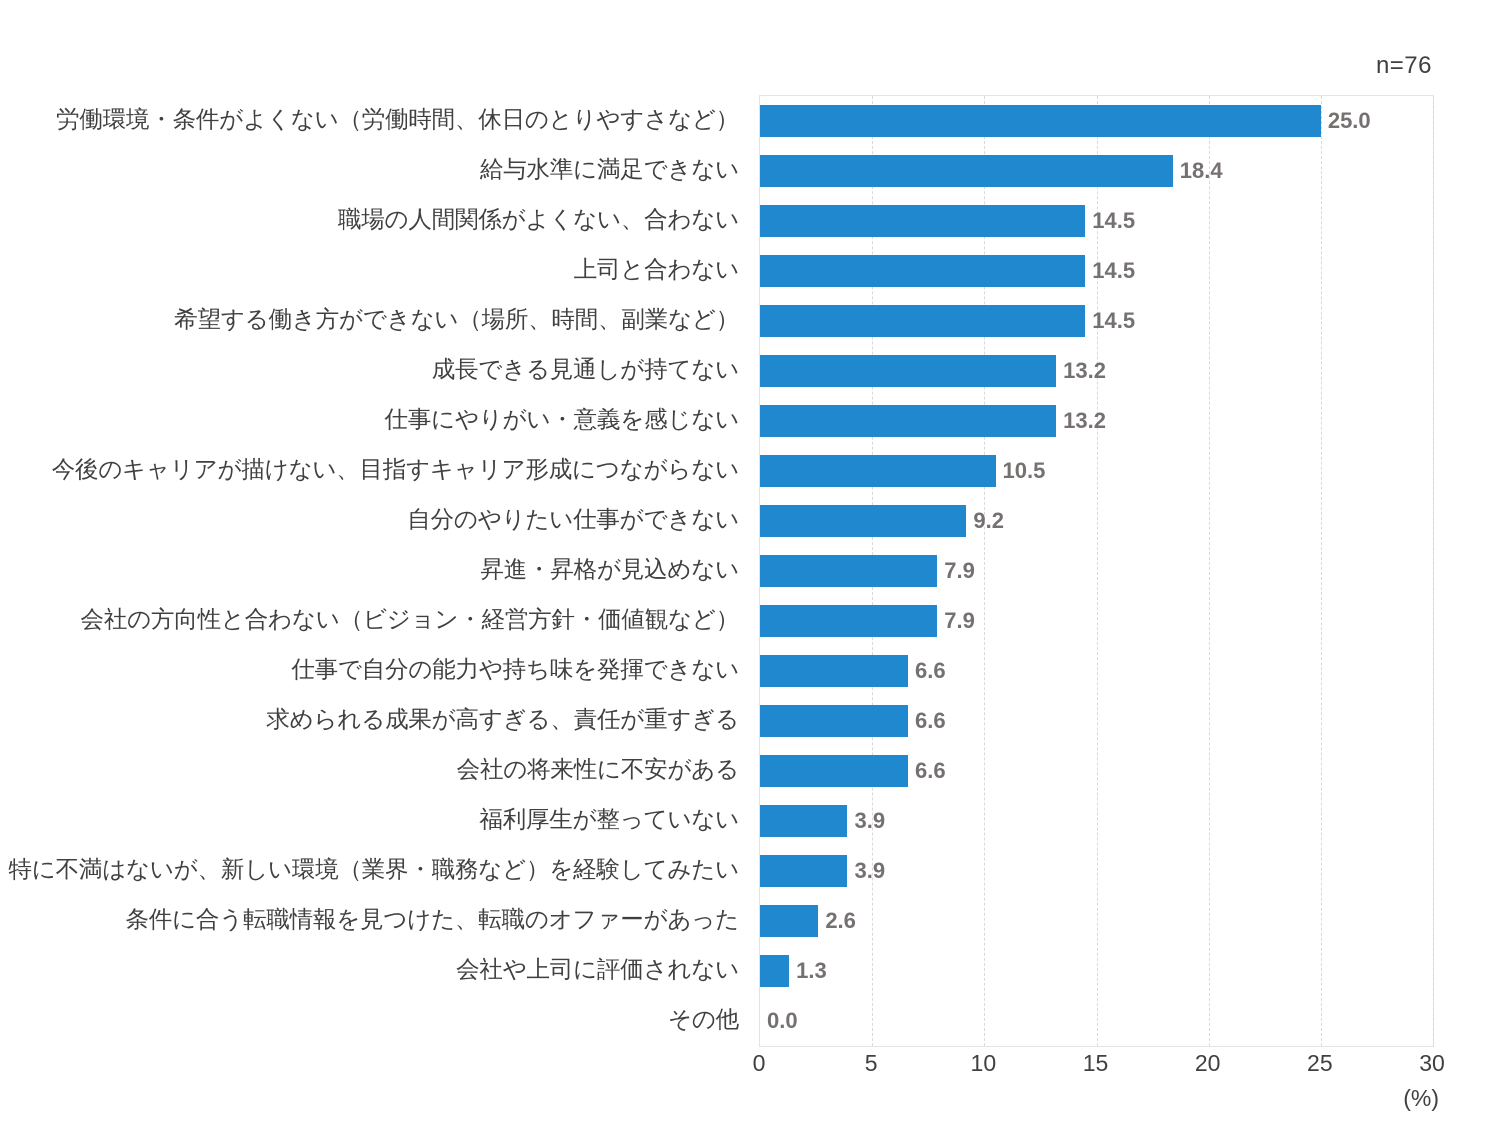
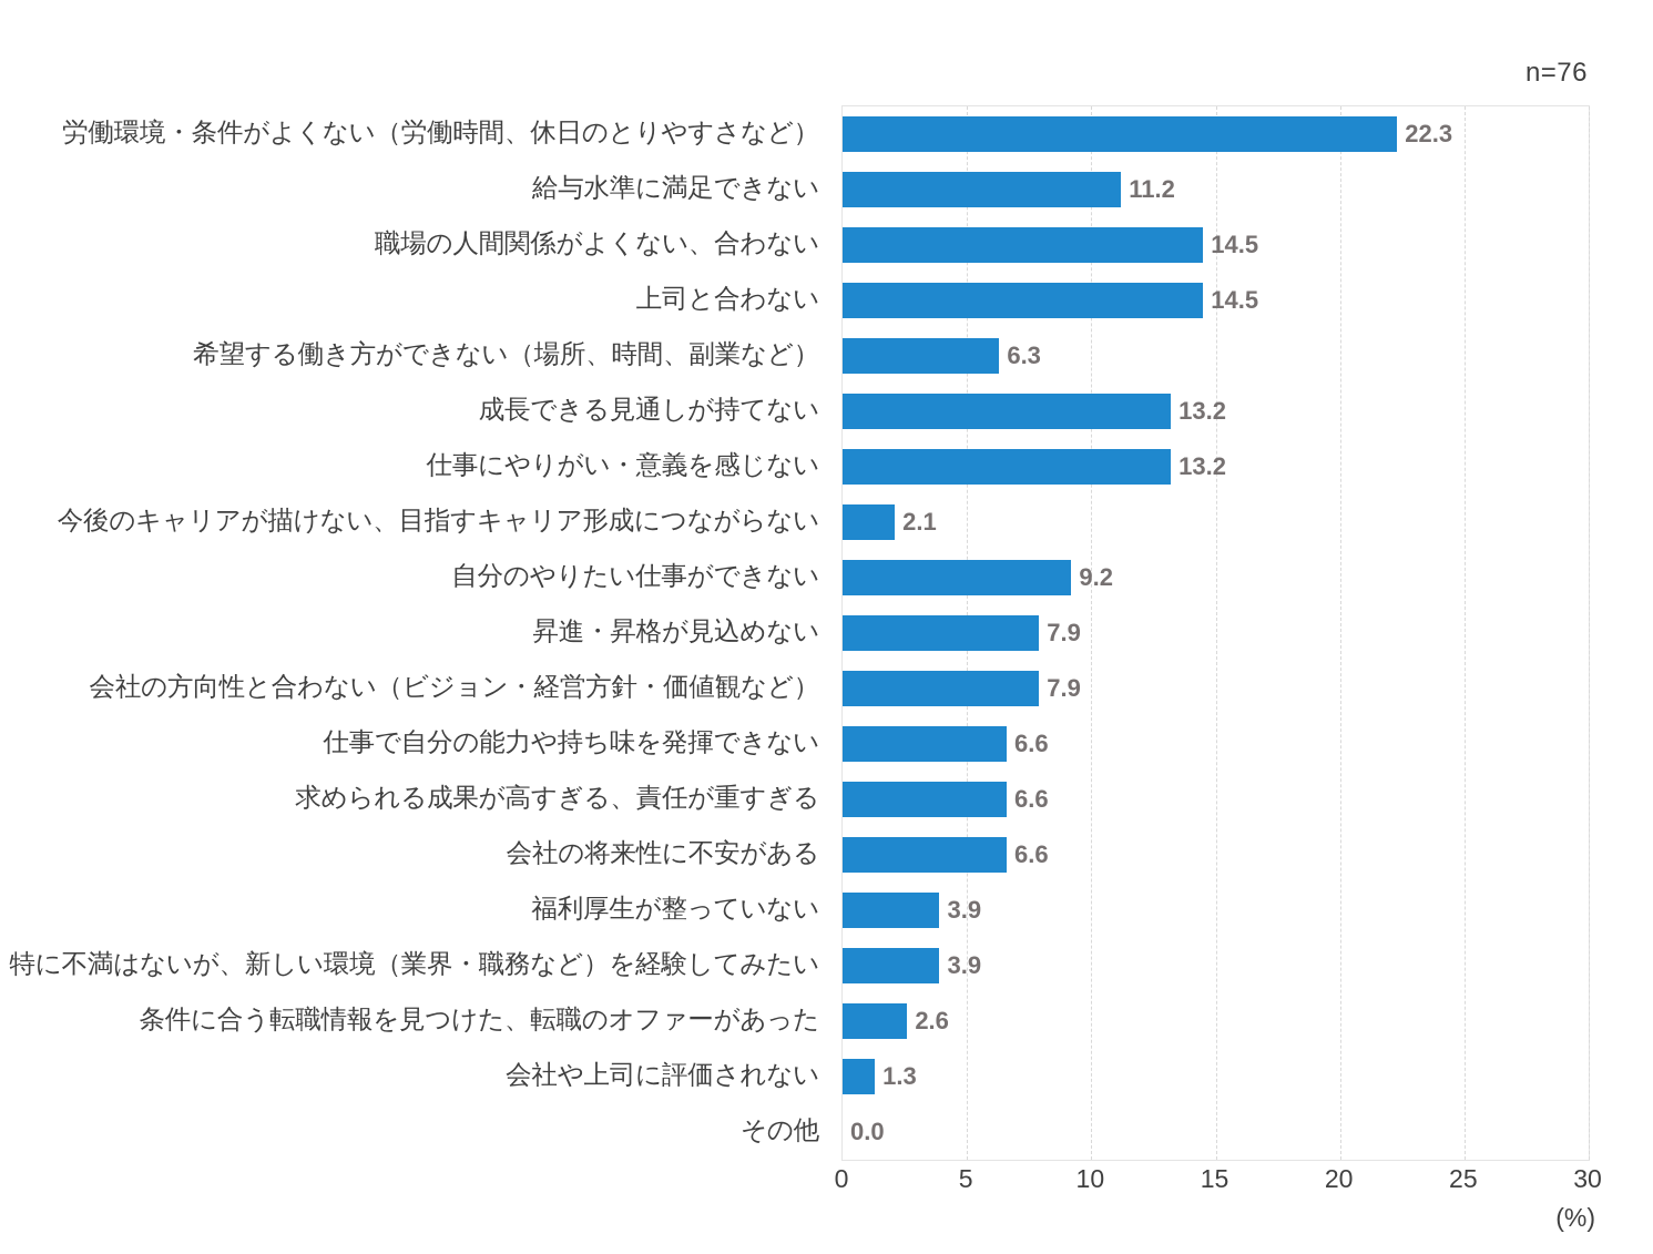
労働環境・条件がよくない（労働時間、休日のとりやすさなど）: 25.0 -> 22.3
給与水準に満足できない: 18.4 -> 11.2
希望する働き方ができない（場所、時間、副業など）: 14.5 -> 6.3
今後のキャリアが描けない、目指すキャリア形成につながらない: 10.5 -> 2.1
